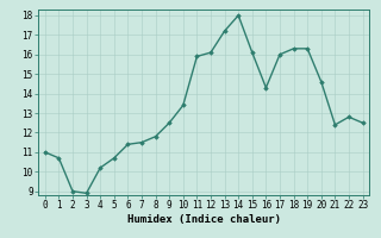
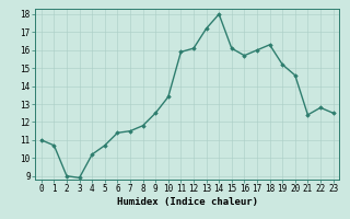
16: 14.3 -> 15.7
19: 16.3 -> 15.2
